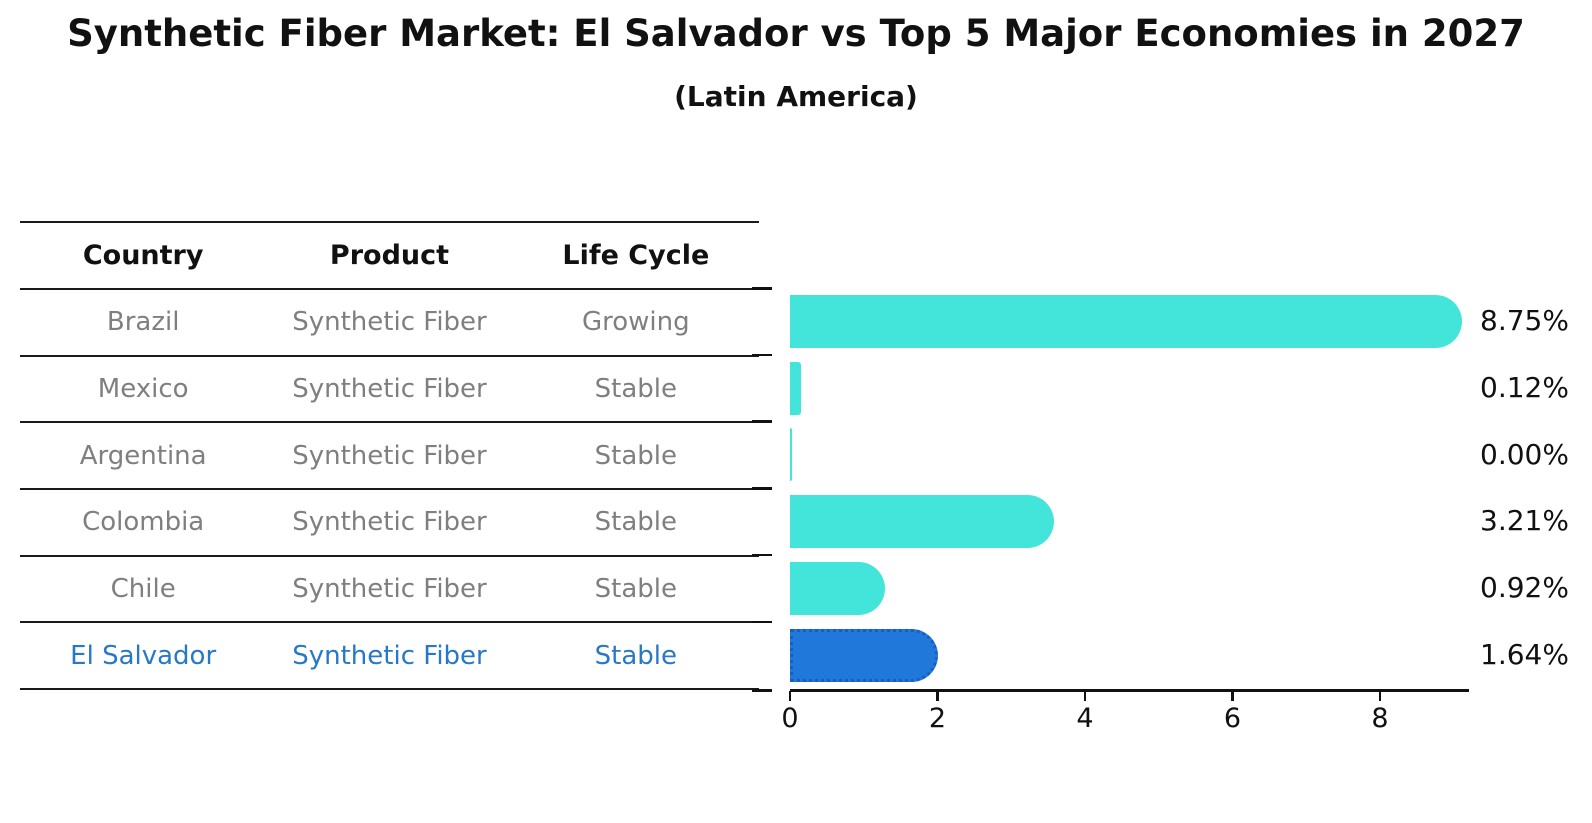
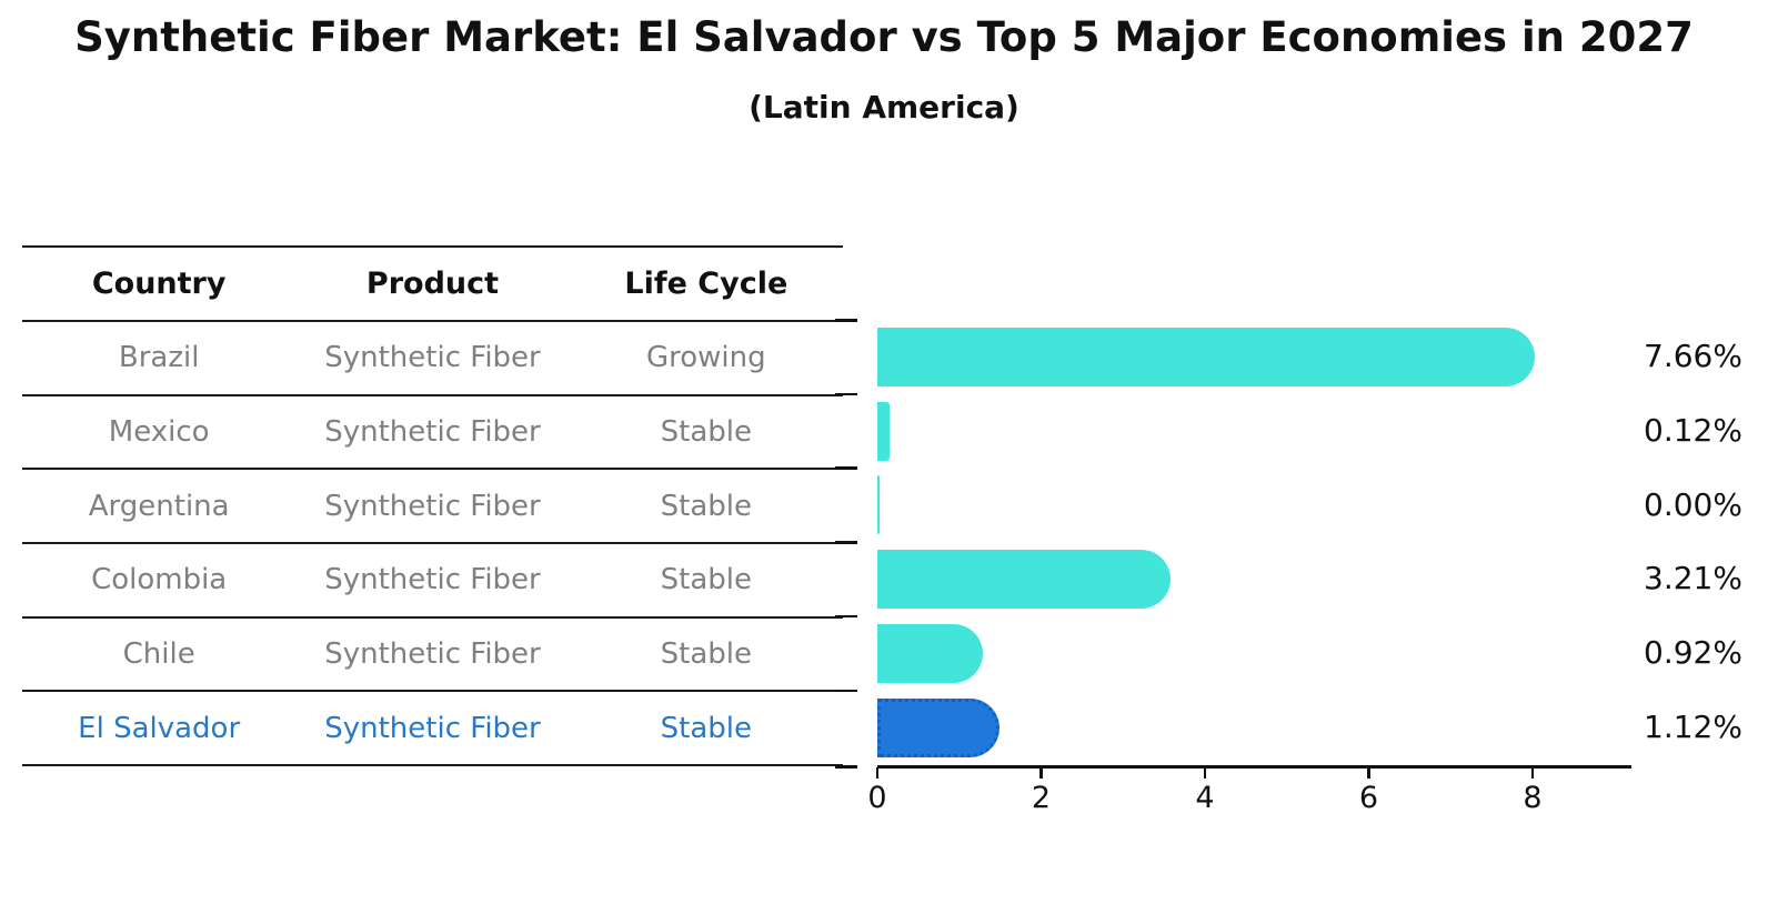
Brazil: 8.75% -> 7.66%
El Salvador: 1.64% -> 1.12%
